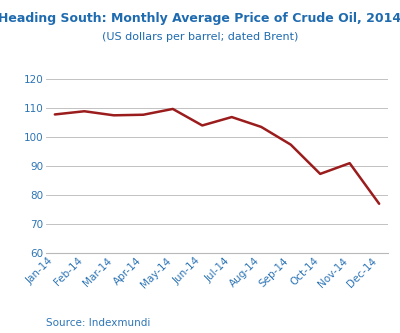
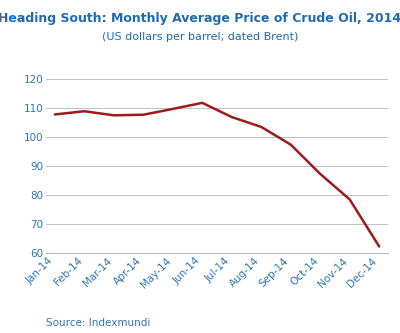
Jun-14: 104.0 -> 111.8
Nov-14: 91.0 -> 78.5
Dec-14: 77.0 -> 62.3
